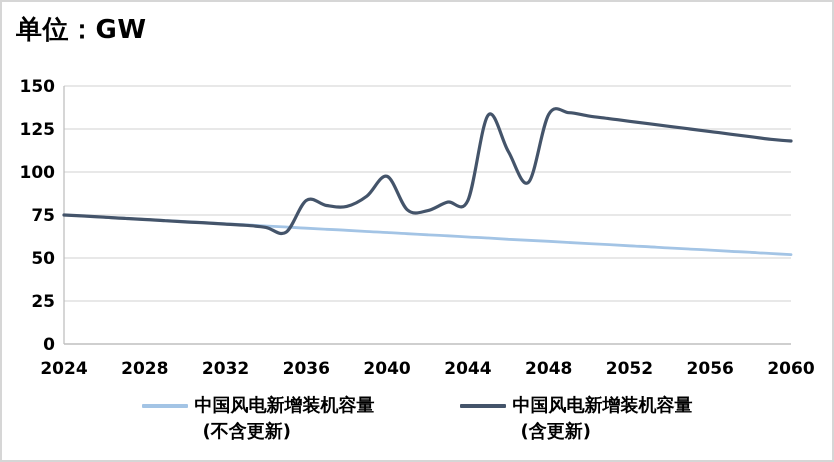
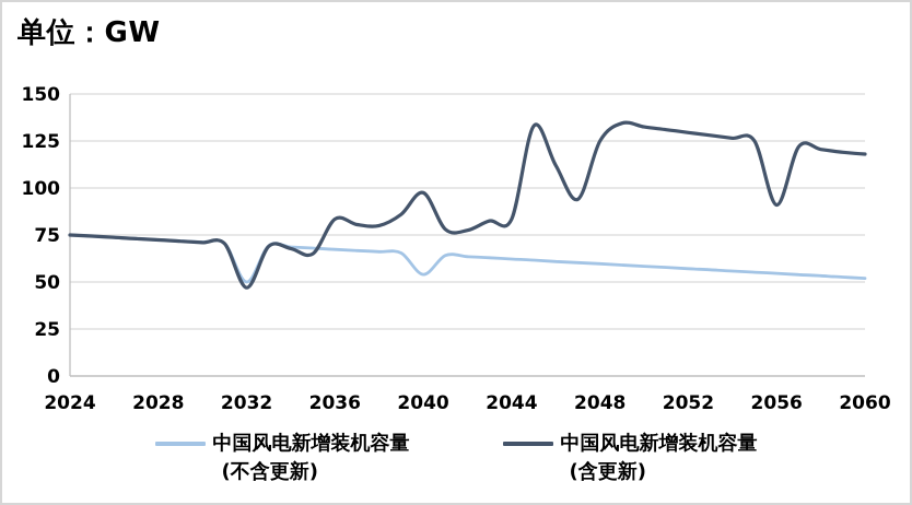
中国风电新增装机容量(不含更新)/2032: 70 -> 50
中国风电新增装机容量(含更新)/2032: 70 -> 47
中国风电新增装机容量(不含更新)/2040: 65 -> 54
中国风电新增装机容量(含更新)/2048: 134 -> 125
中国风电新增装机容量(含更新)/2056: 124 -> 91
